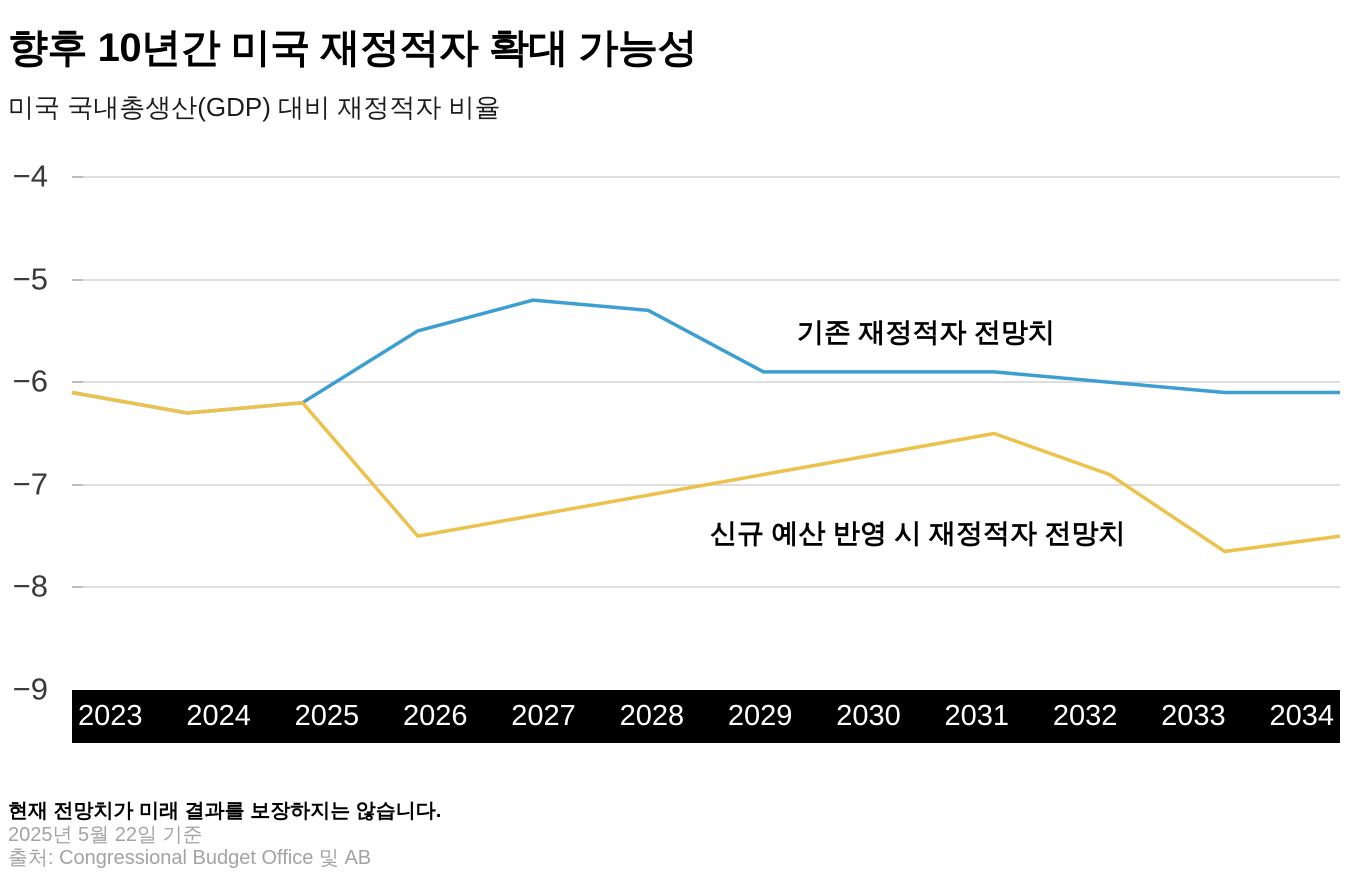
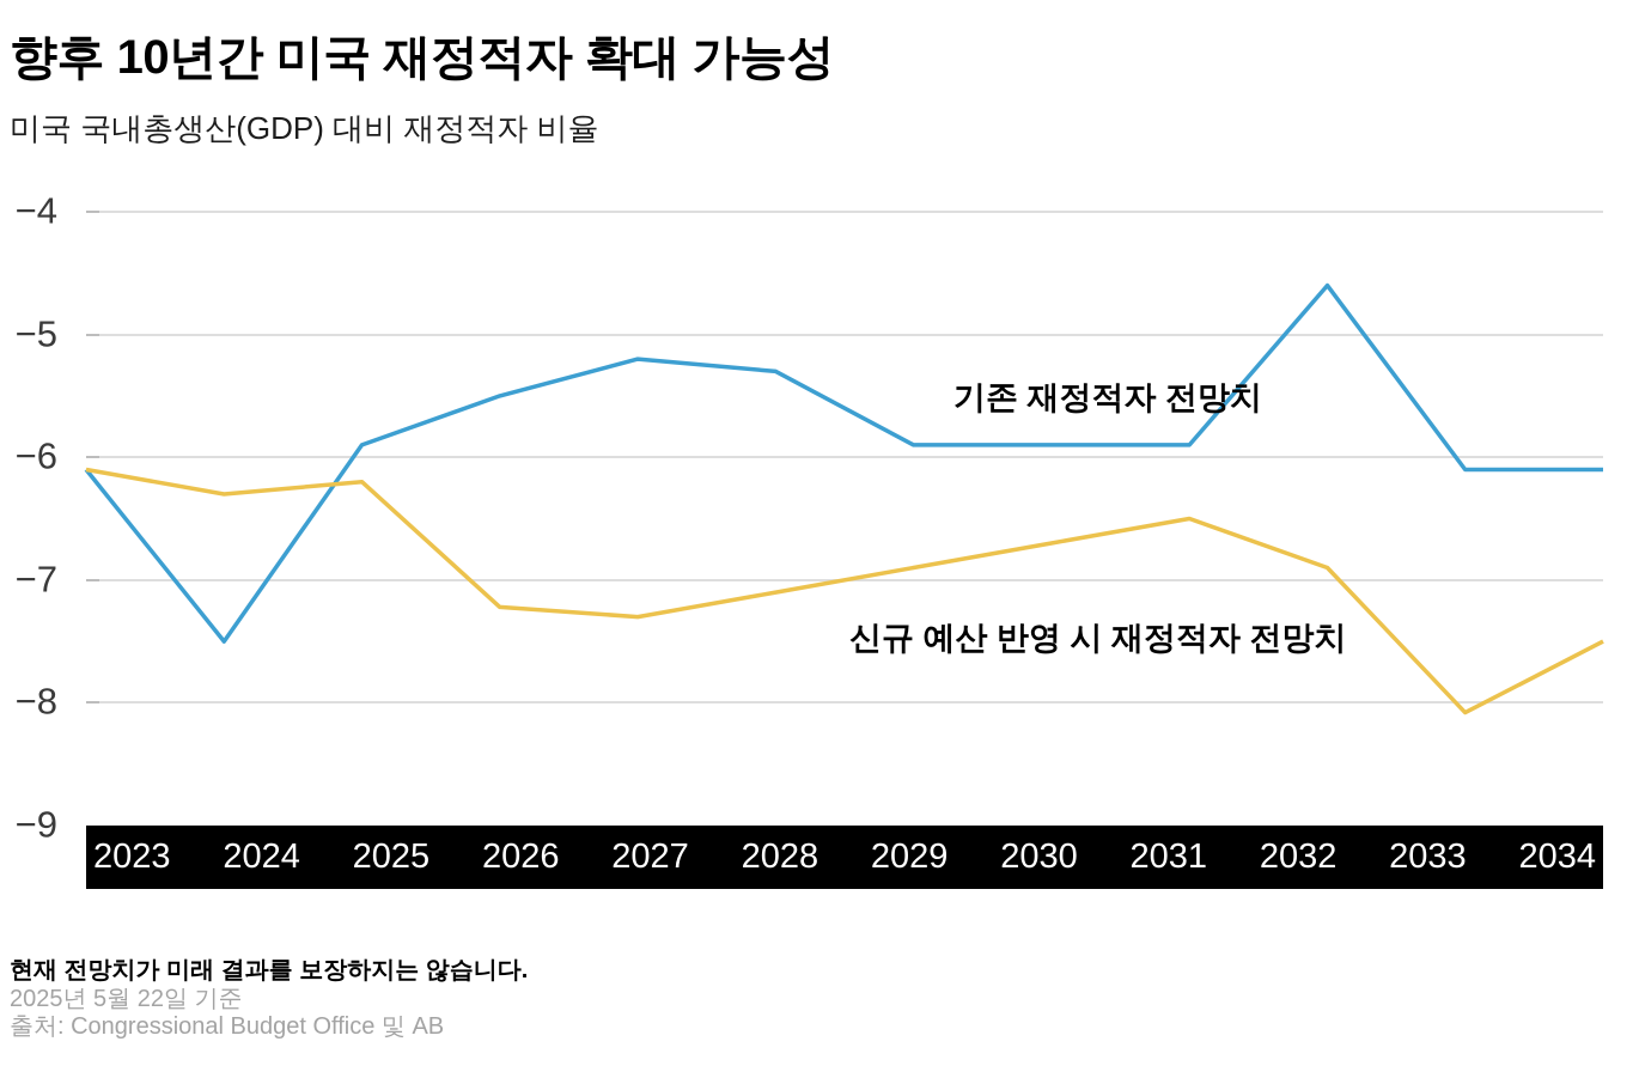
기존 재정적자 전망치/2024: -6.3 -> -7.5
기존 재정적자 전망치/2025: -6.2 -> -5.9
신규 예산 반영 시 재정적자 전망치/2026: -7.50 -> -7.22
기존 재정적자 전망치/2032: -6.0 -> -4.6
신규 예산 반영 시 재정적자 전망치/2033: -7.65 -> -8.08
